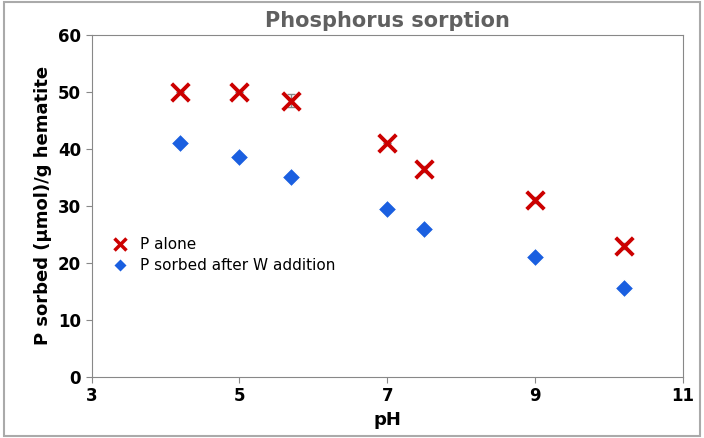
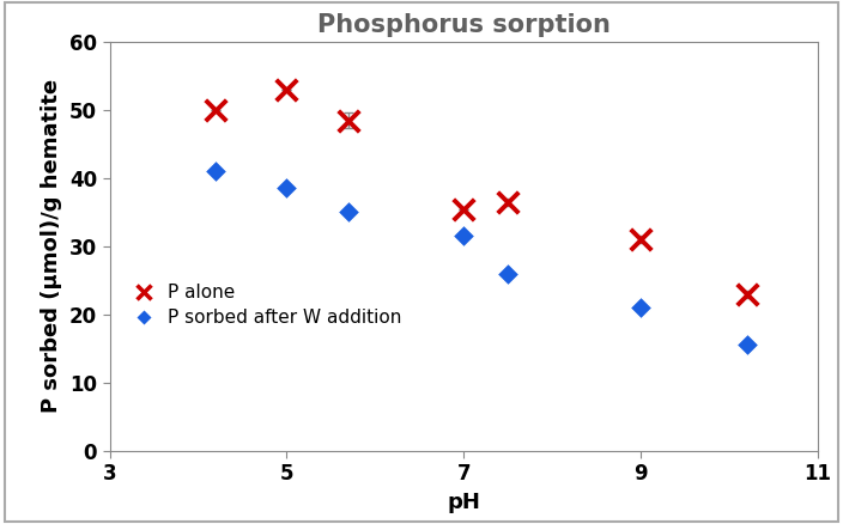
P alone/5: 50.0 -> 53.0
P alone/7: 41.0 -> 35.4
P sorbed after W addition/7: 29.5 -> 31.6
